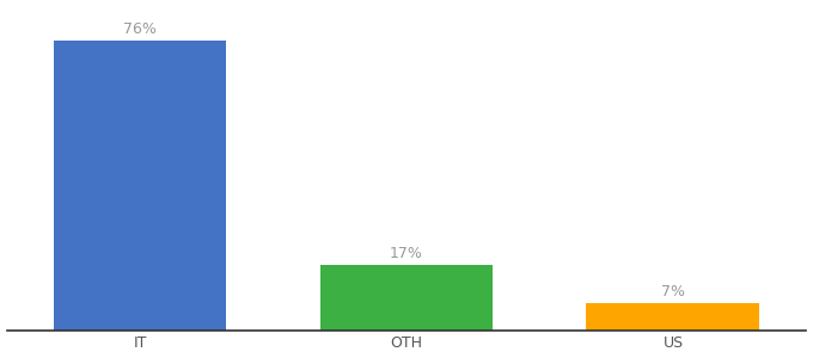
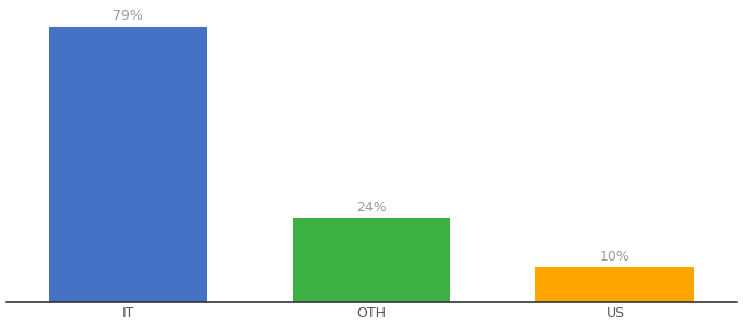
IT: 76% -> 79%
OTH: 17% -> 24%
US: 7% -> 10%
